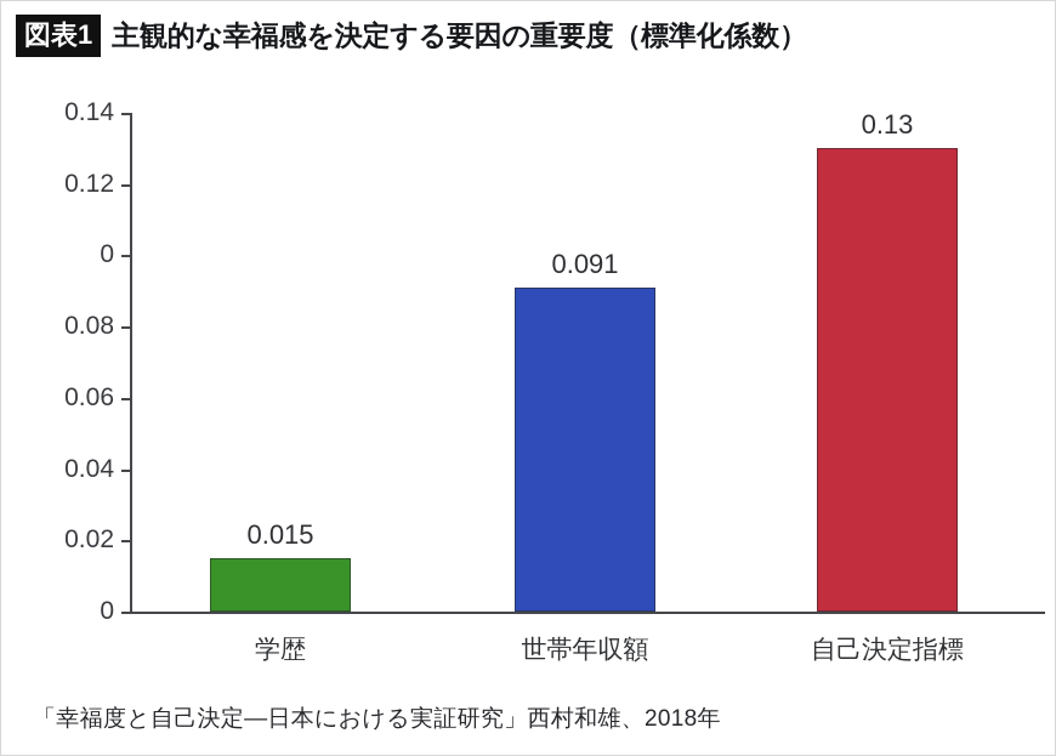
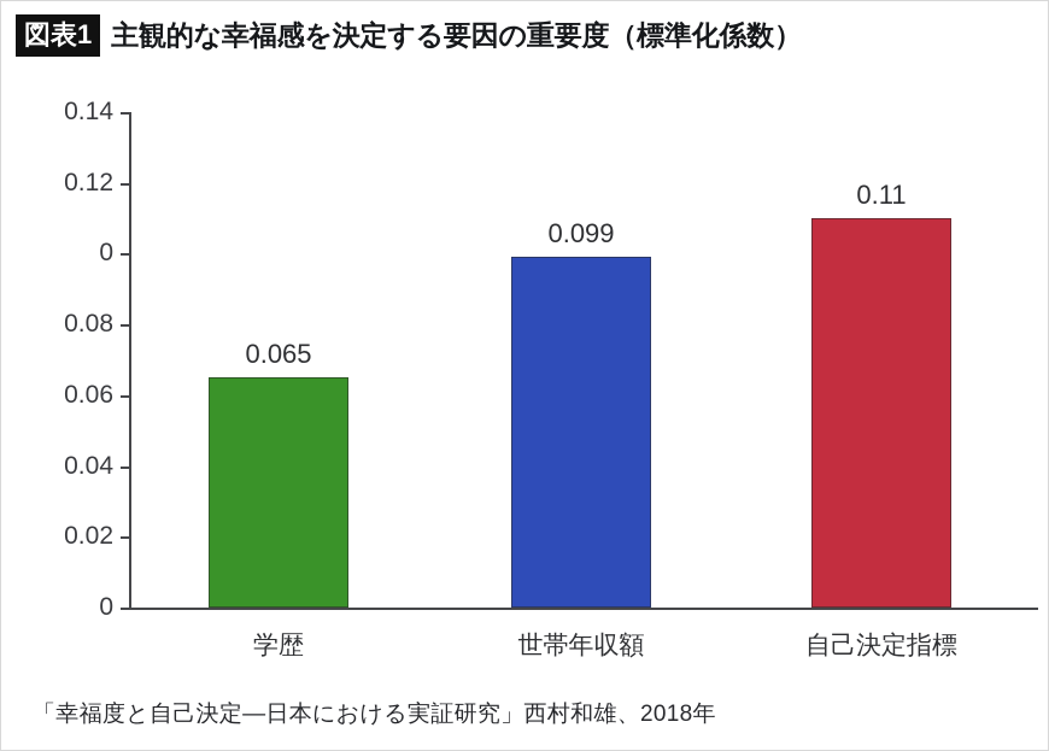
学歴: 0.015 -> 0.065
世帯年収額: 0.091 -> 0.099
自己決定指標: 0.13 -> 0.11
